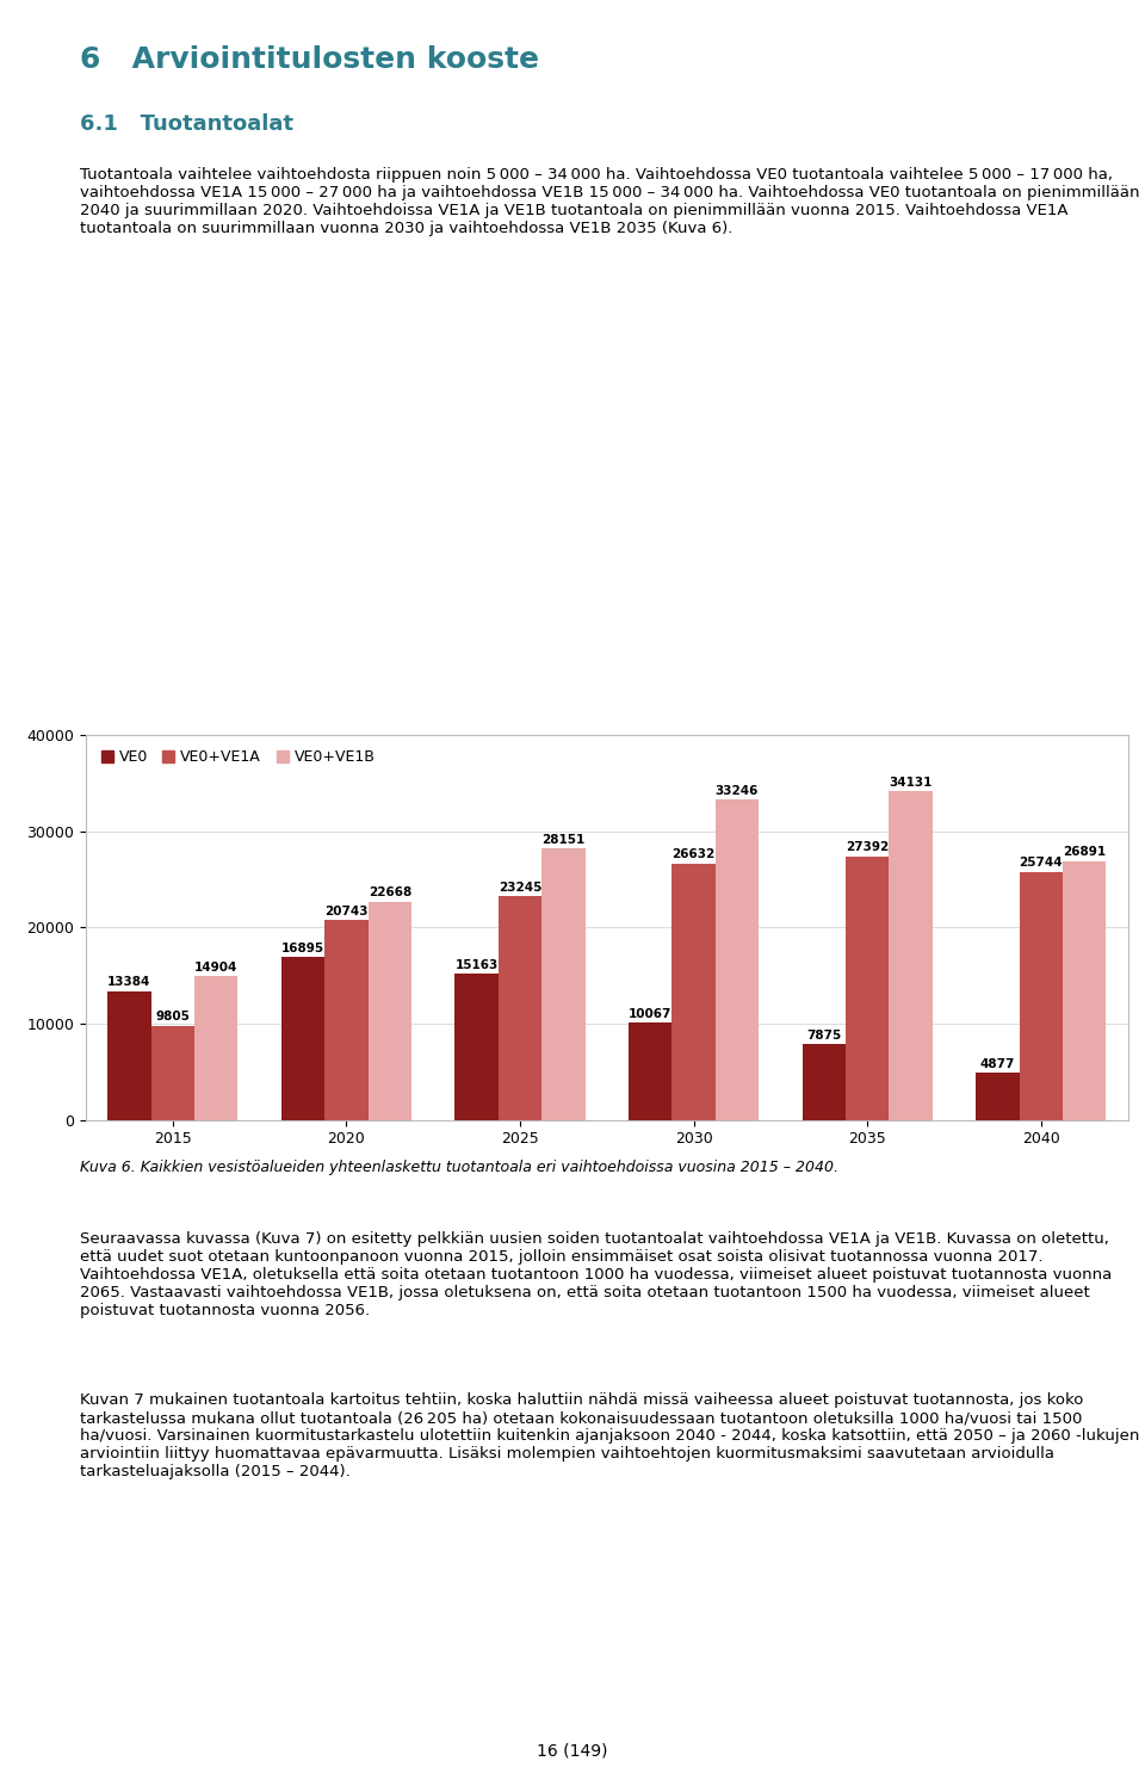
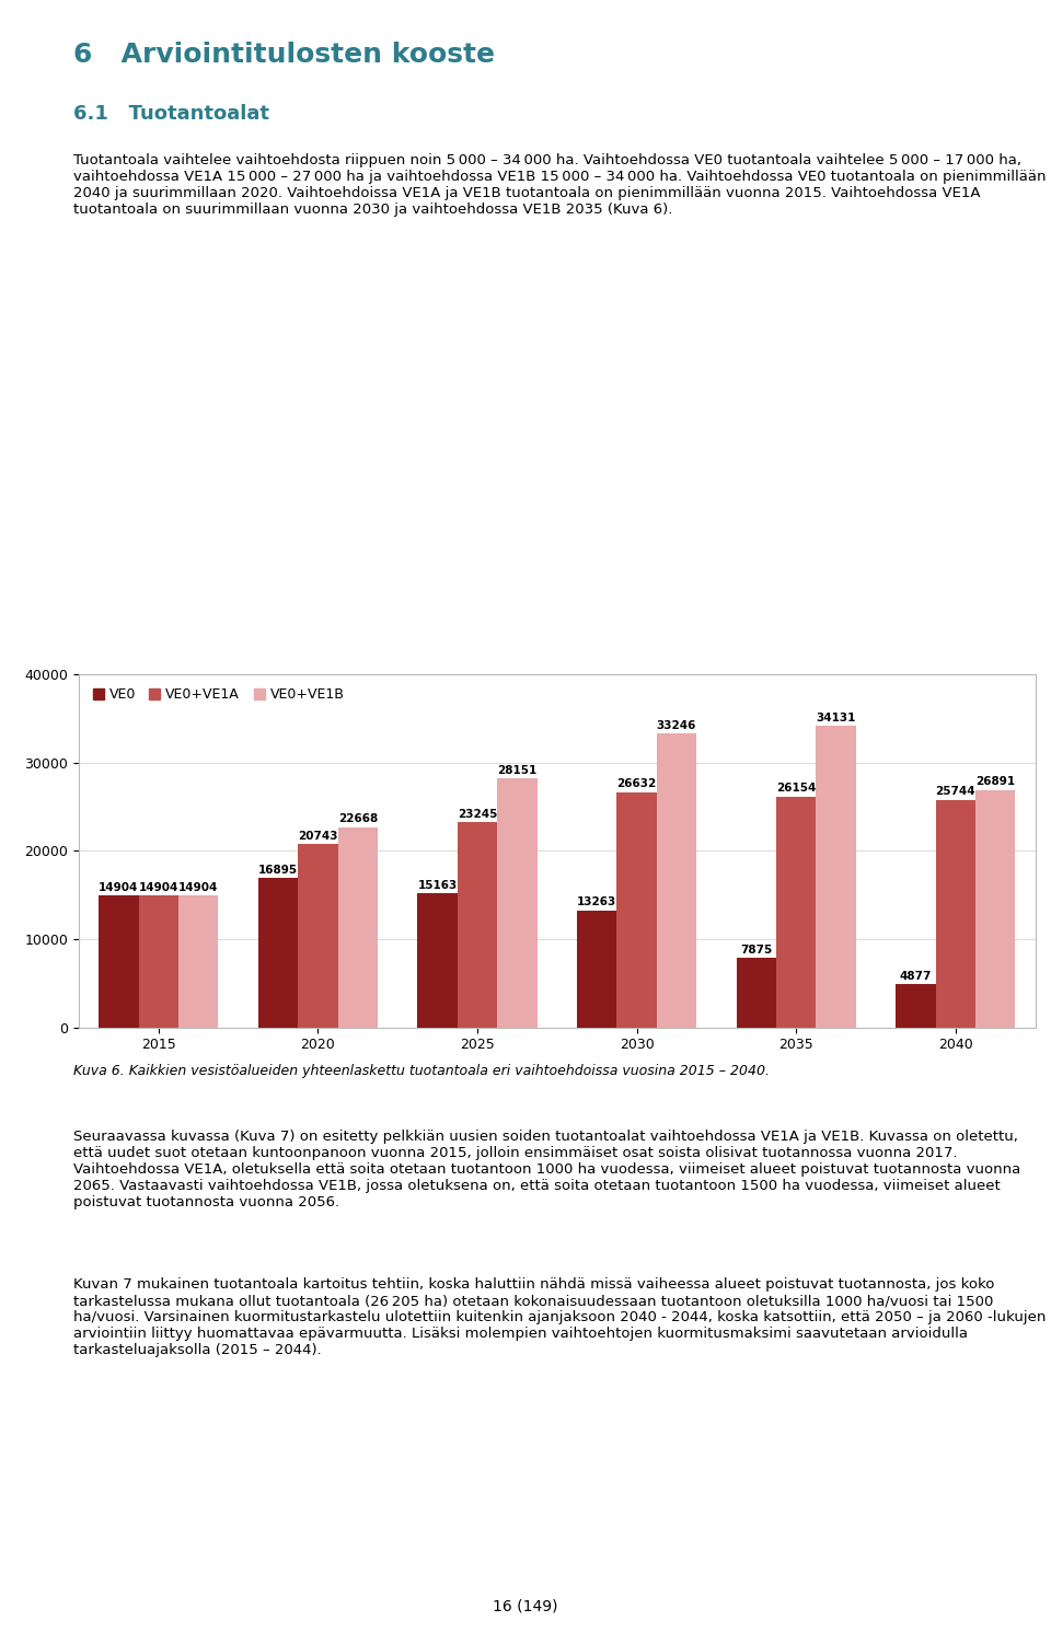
VE0/2015: 13384 -> 14904
VE0+VE1A/2015: 9805 -> 14904
VE0/2030: 10067 -> 13263
VE0+VE1A/2035: 27392 -> 26154
